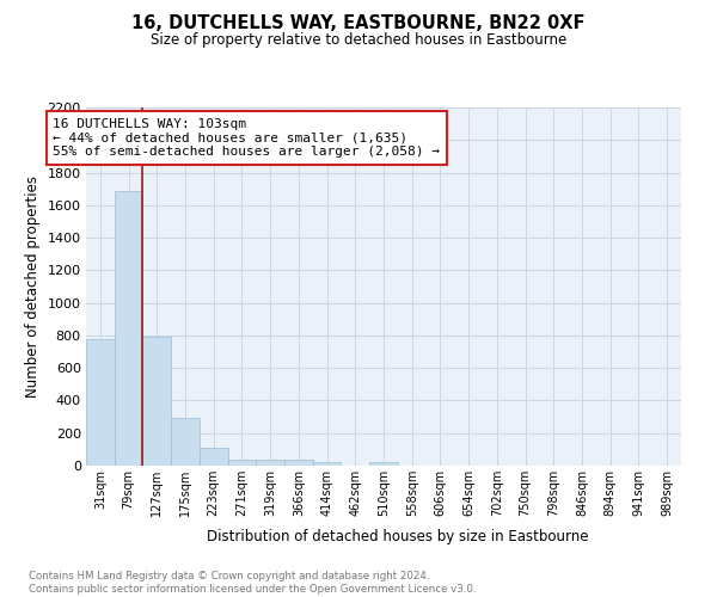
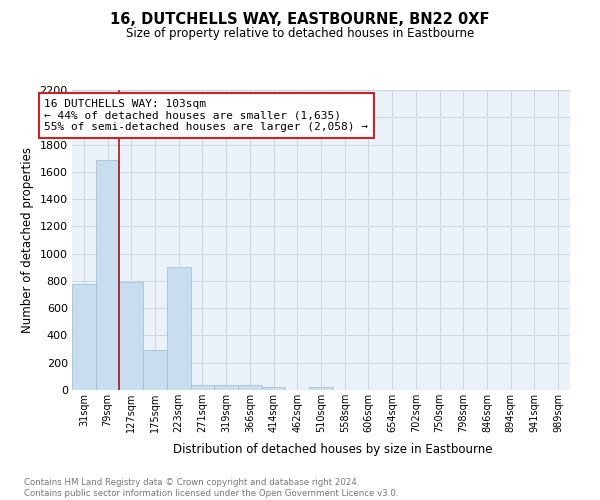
223sqm: 110 -> 900
